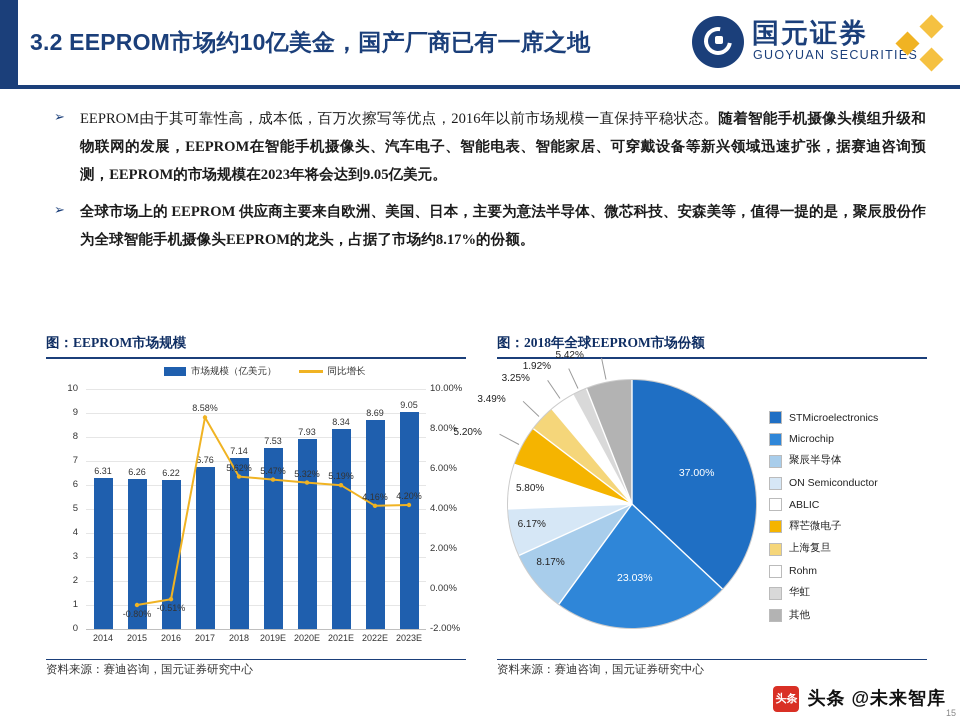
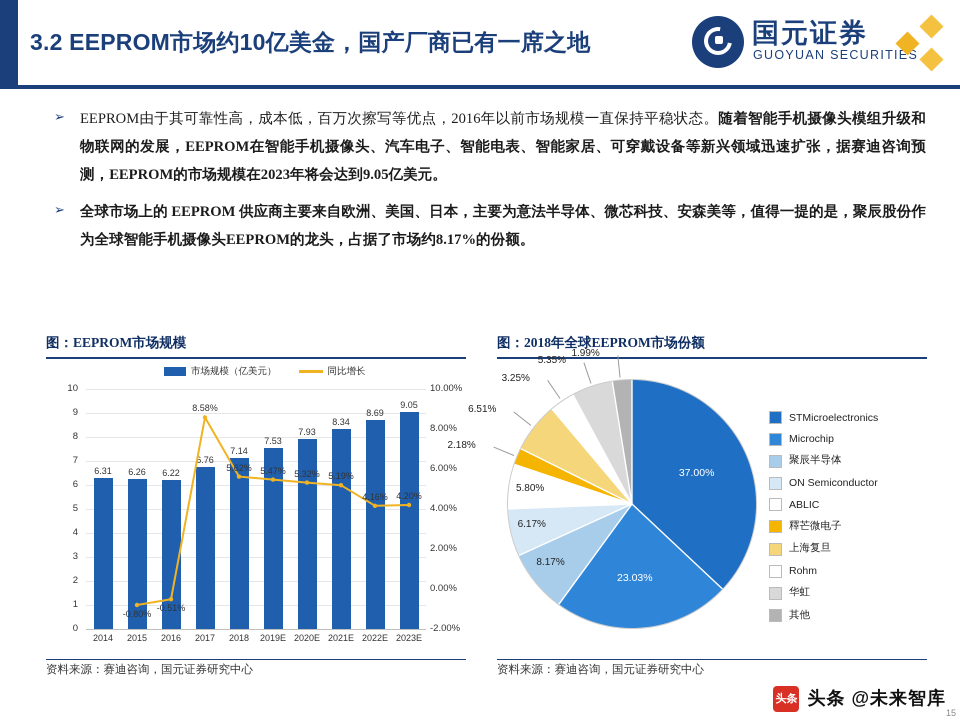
图：2018年全球EEPROM市场份额/釋芒微电子: 5.20% -> 2.18%
图：2018年全球EEPROM市场份额/上海复旦: 3.49% -> 6.51%
图：2018年全球EEPROM市场份额/华虹: 1.92% -> 5.35%
图：2018年全球EEPROM市场份额/其他: 5.42% -> 1.99%
